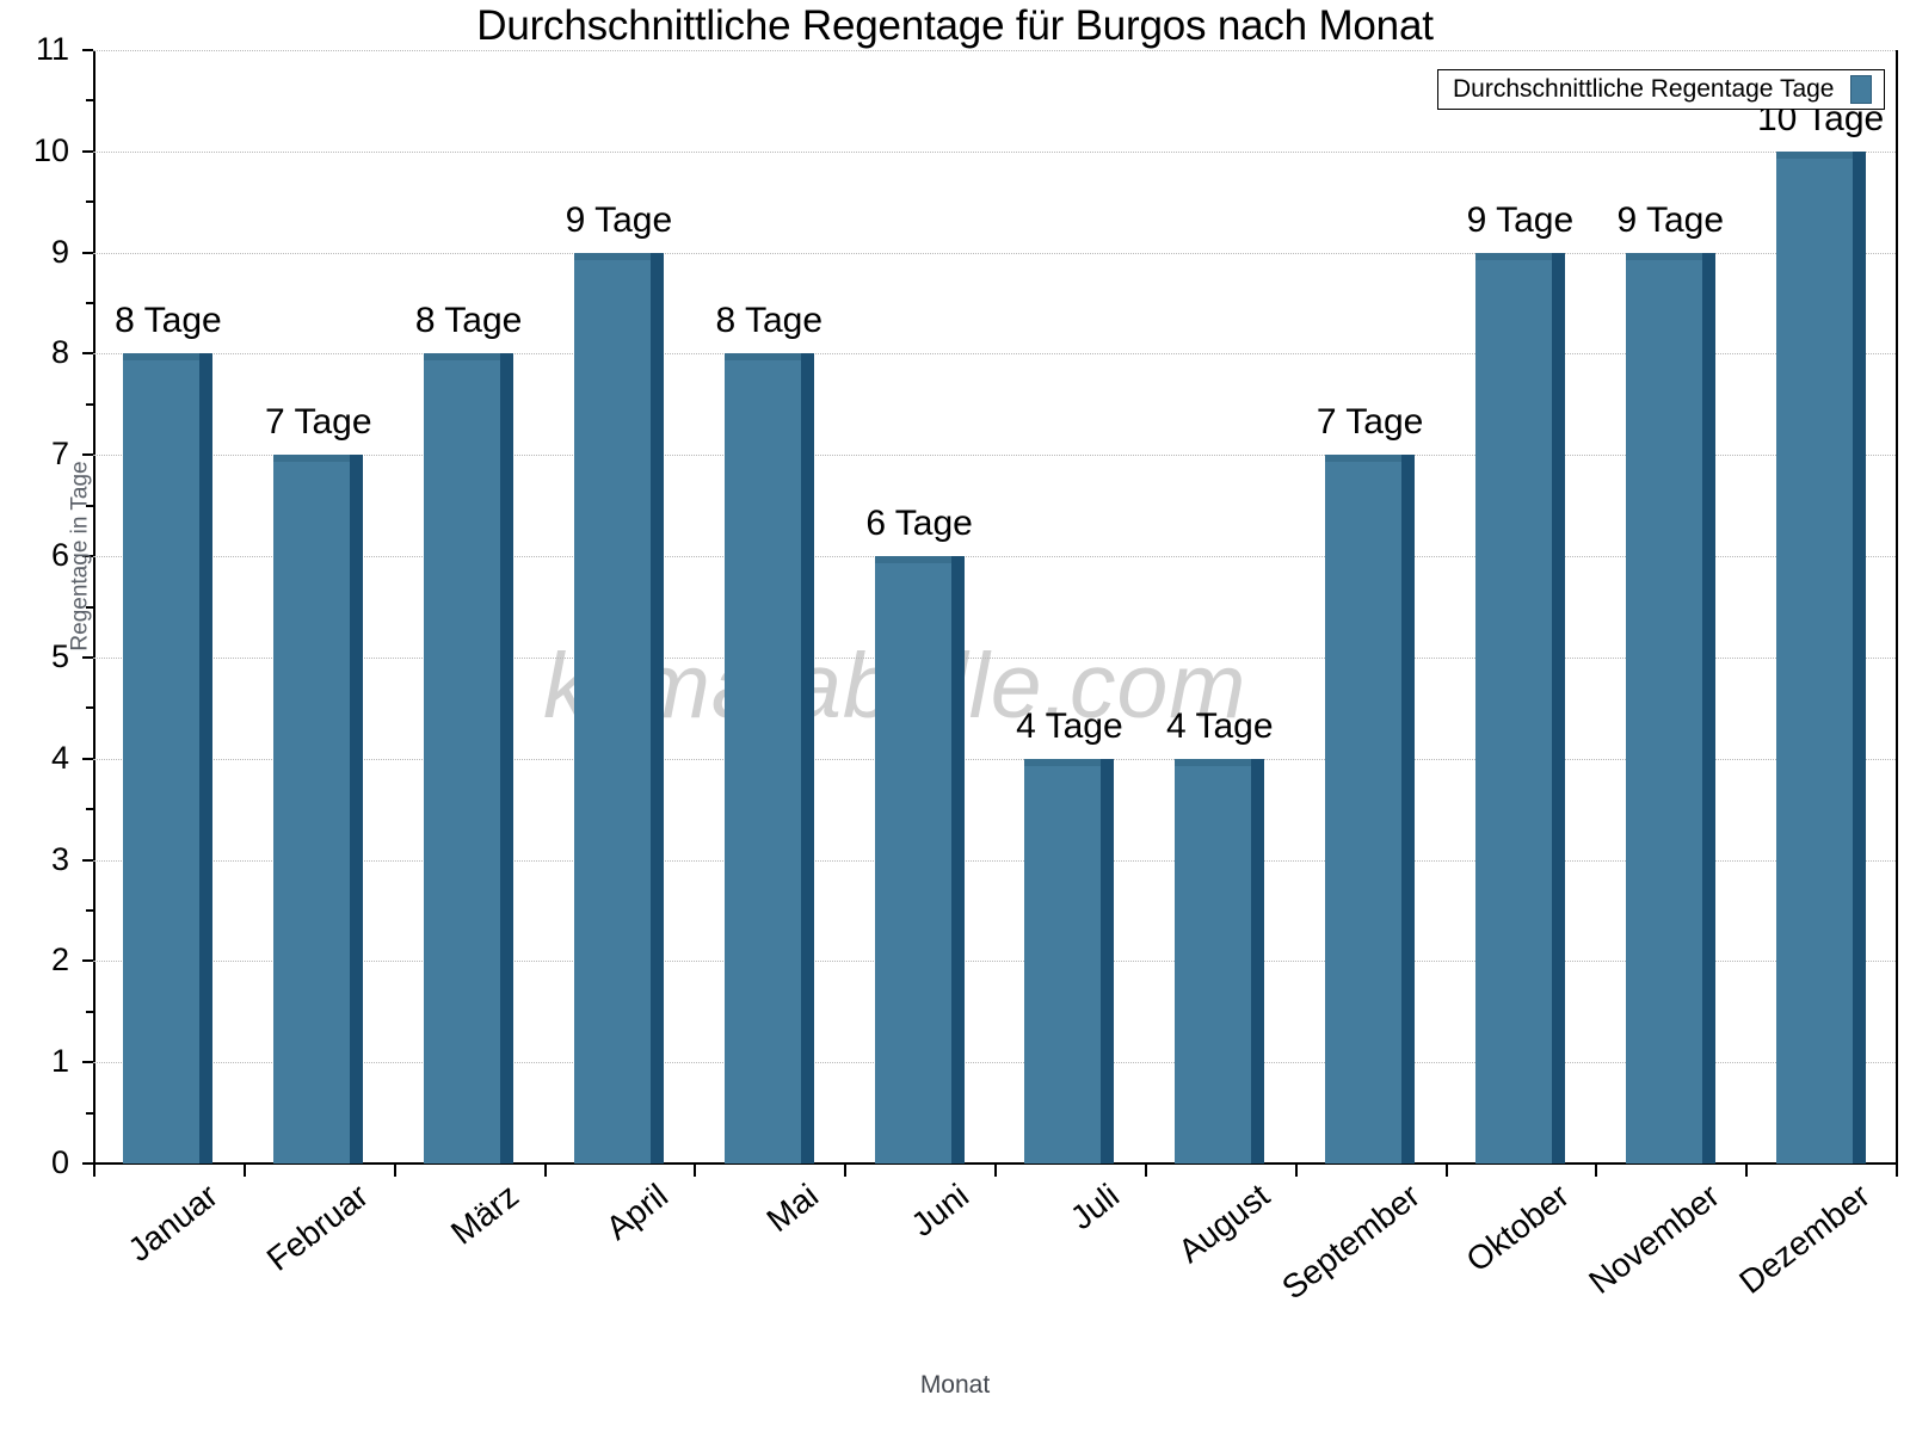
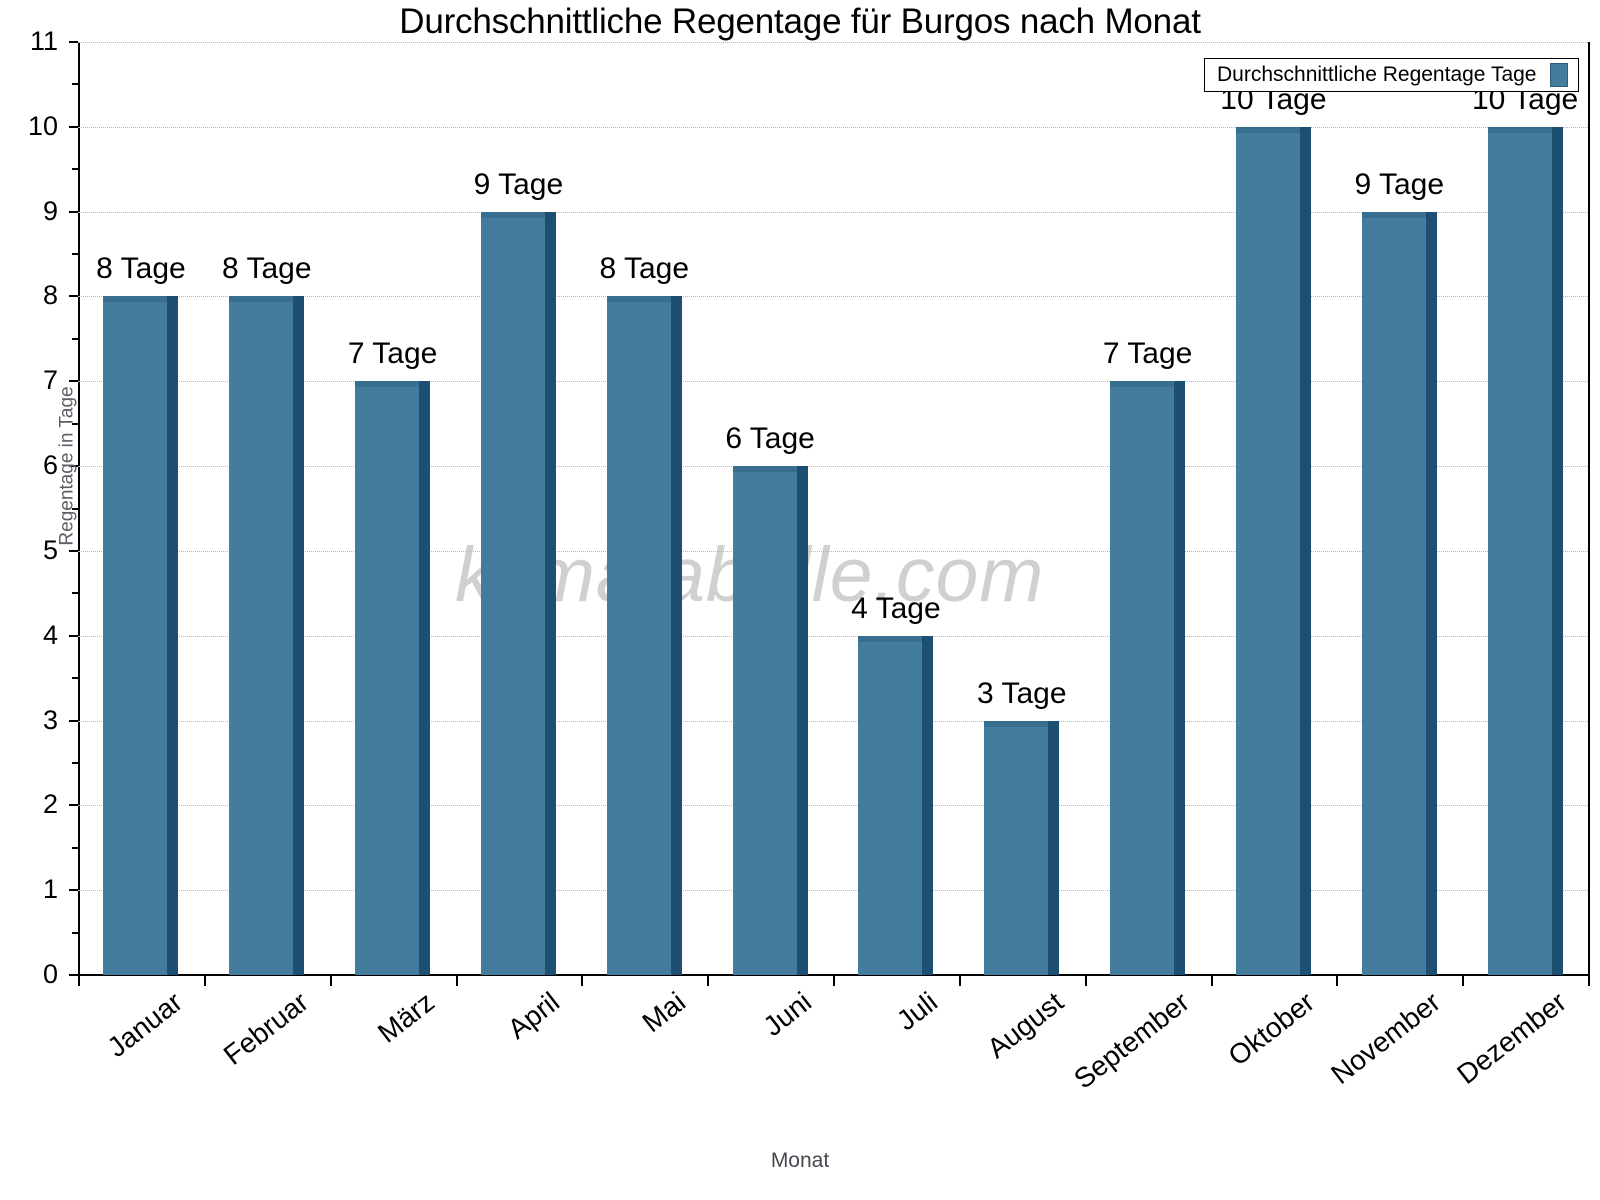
Februar: 7 -> 8
März: 8 -> 7
August: 4 -> 3
Oktober: 9 -> 10
